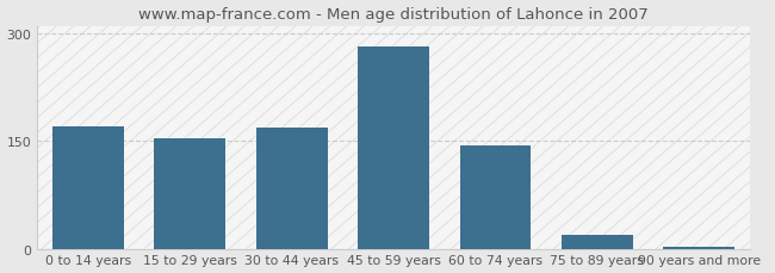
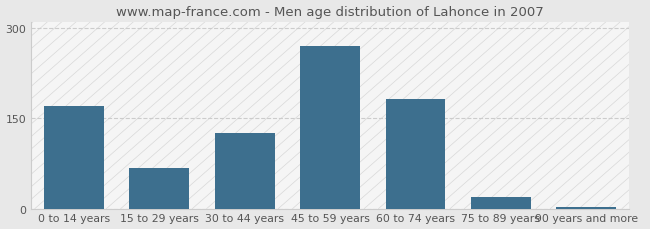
15 to 29 years: 153 -> 68
30 to 44 years: 168 -> 126
45 to 59 years: 281 -> 270
60 to 74 years: 144 -> 182
